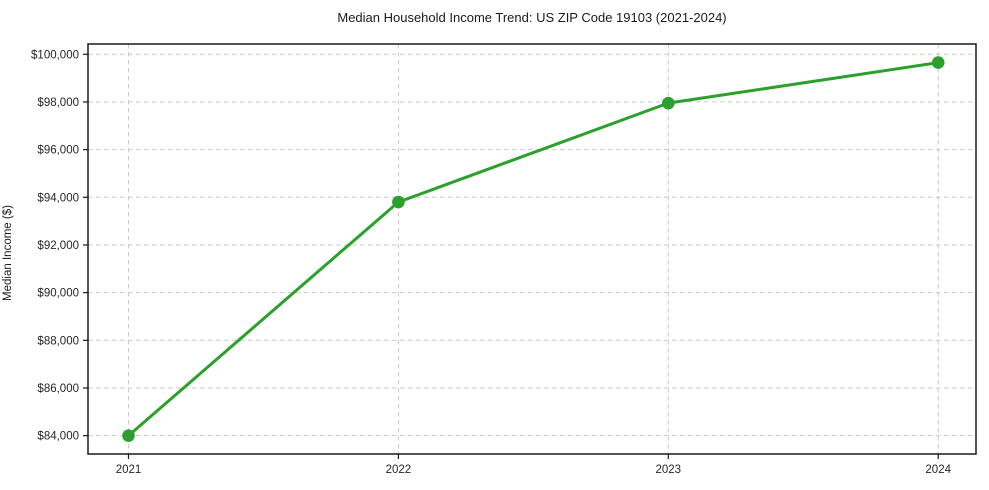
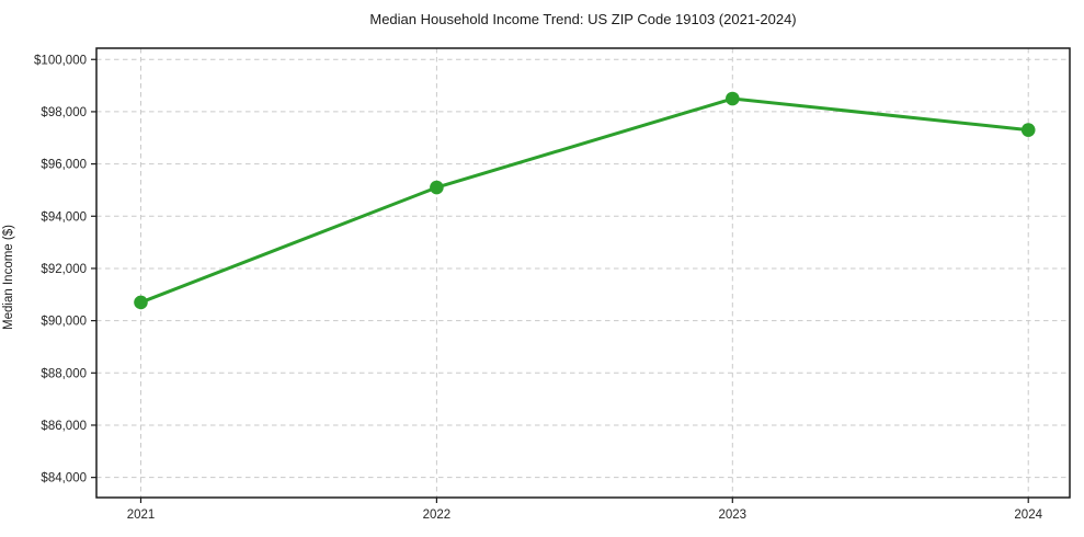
2021: $84000 -> $90700
2022: $93800 -> $95100
2023: $98000 -> $98500
2024: $99600 -> $97300
